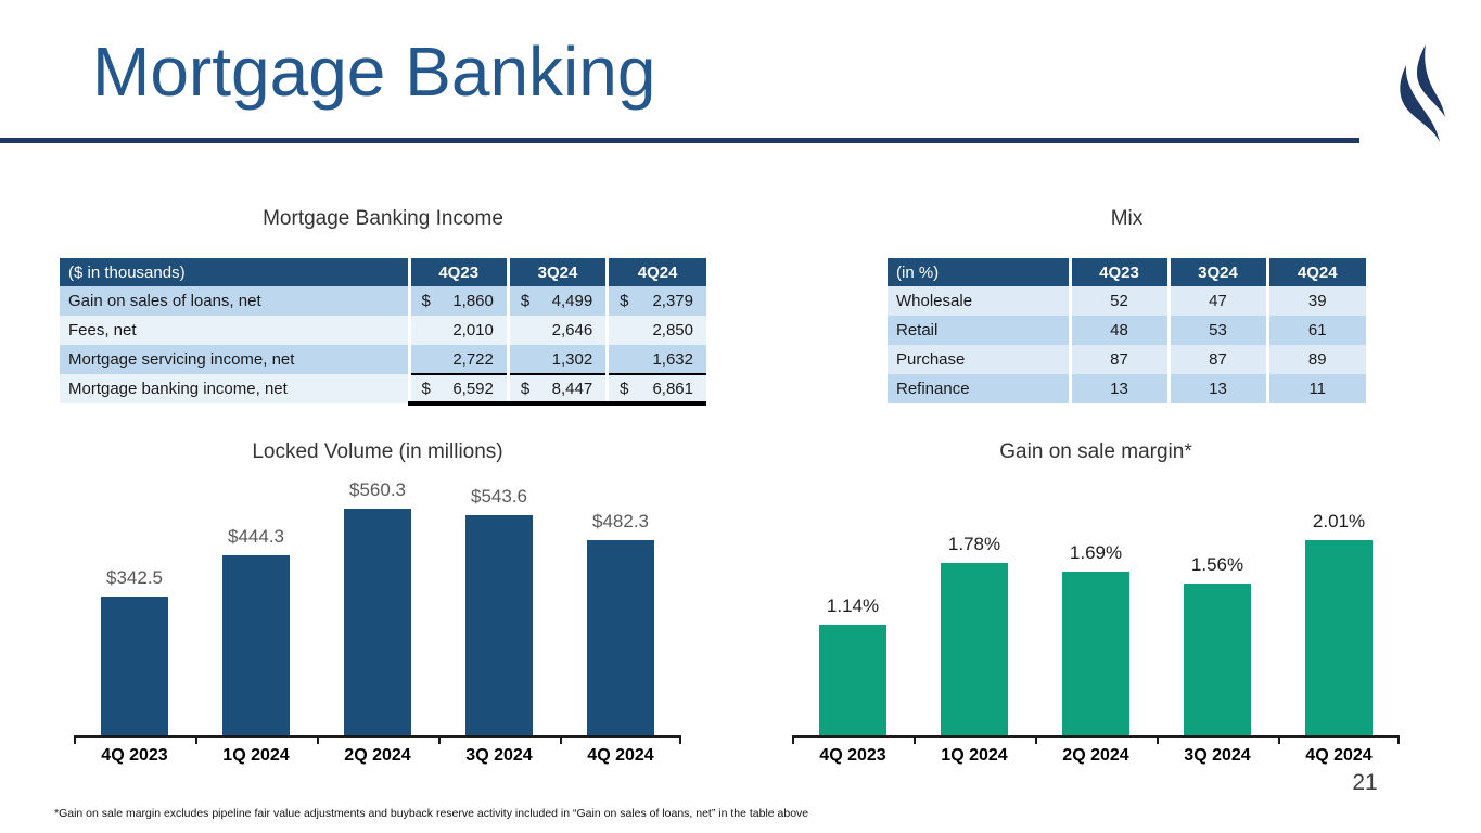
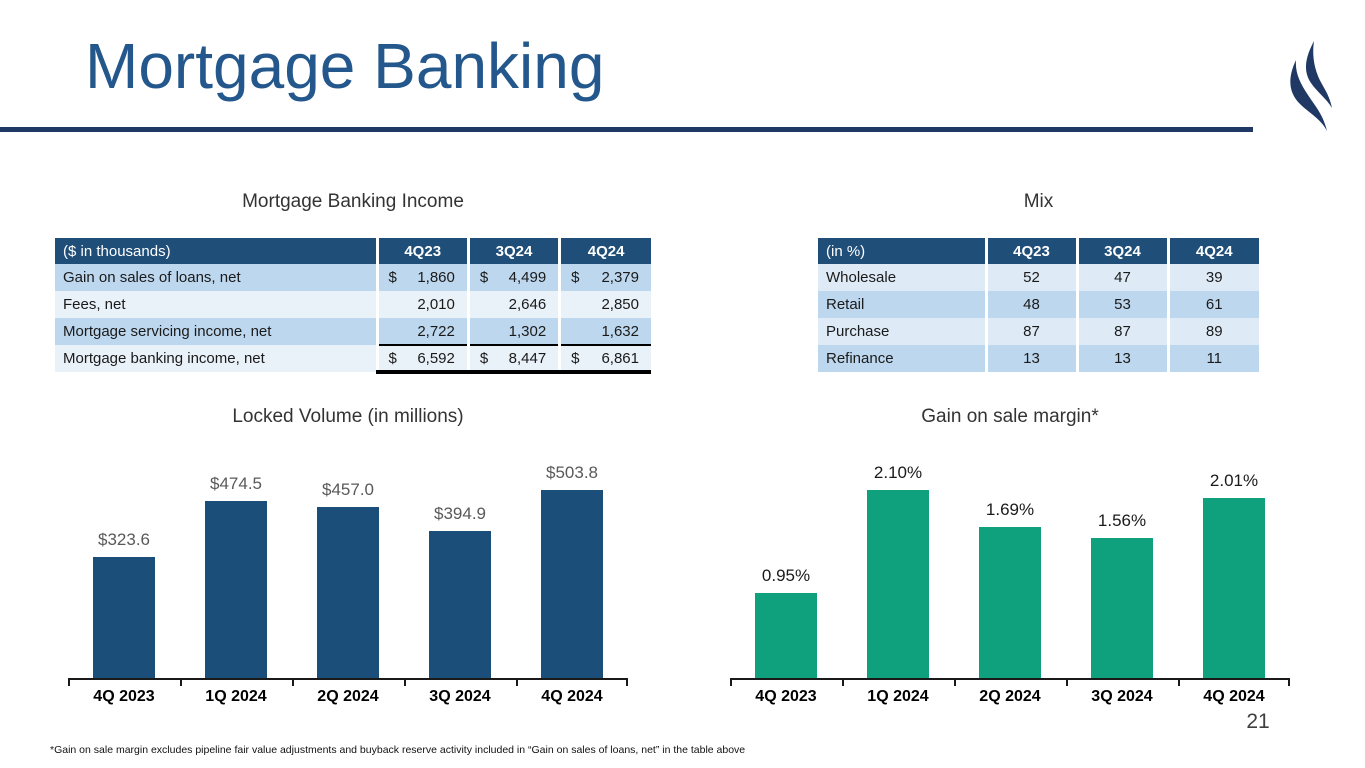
Locked Volume (in millions)/4Q 2023: $342.5 -> $323.6
Locked Volume (in millions)/1Q 2024: $444.3 -> $474.5
Locked Volume (in millions)/2Q 2024: $560.3 -> $457.0
Locked Volume (in millions)/3Q 2024: $543.6 -> $394.9
Locked Volume (in millions)/4Q 2024: $482.3 -> $503.8
Gain on sale margin*/4Q 2023: 1.14% -> 0.95%
Gain on sale margin*/1Q 2024: 1.78% -> 2.10%
